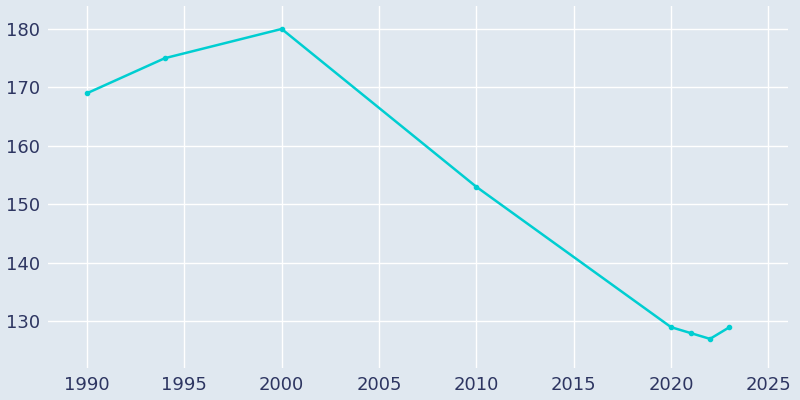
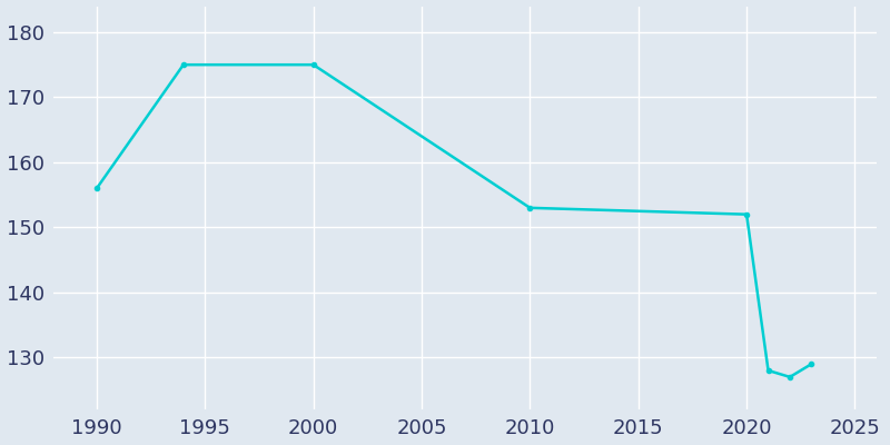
1990: 169 -> 156
2000: 180 -> 175
2020: 129 -> 152
